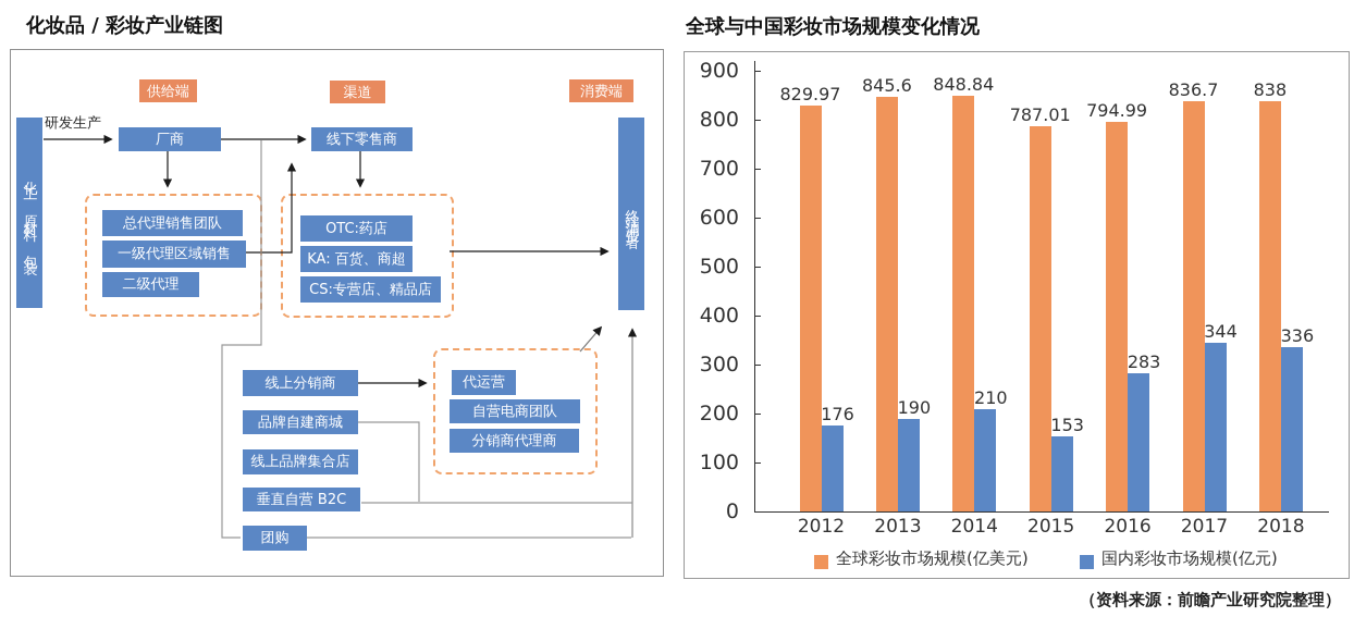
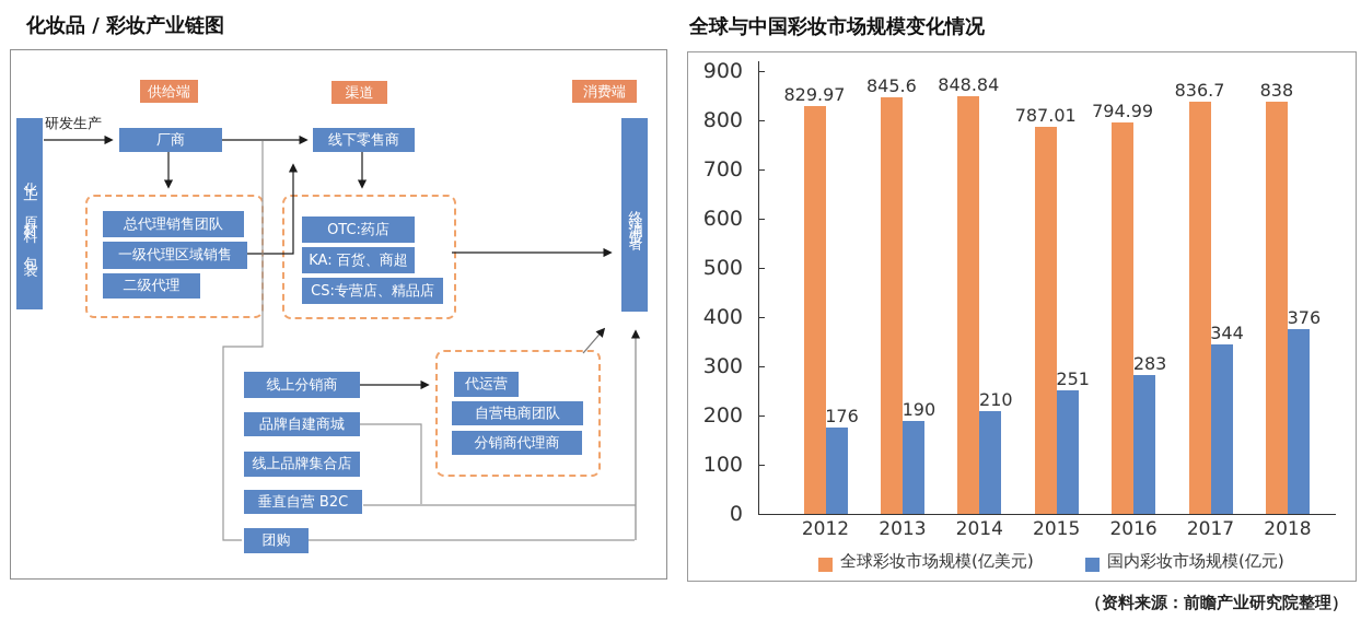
国内彩妆市场规模(亿元)/2015: 153 -> 251
国内彩妆市场规模(亿元)/2018: 336 -> 376
